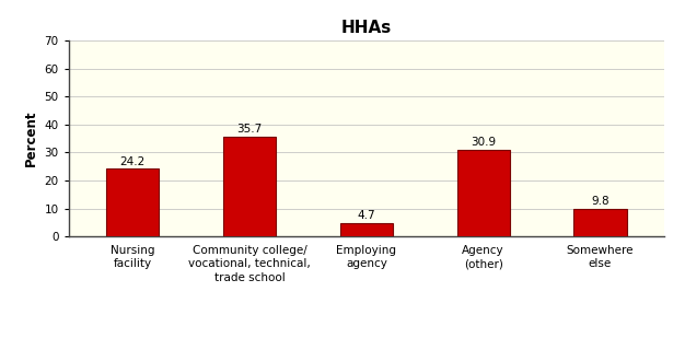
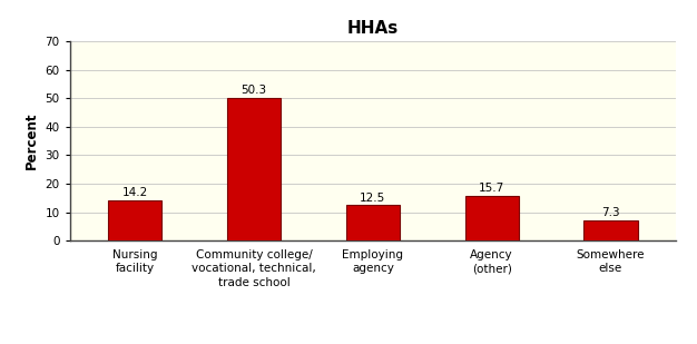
Nursing facility: 24.2 -> 14.2
Community college/ vocational, technical, trade school: 35.7 -> 50.3
Employing agency: 4.7 -> 12.5
Agency (other): 30.9 -> 15.7
Somewhere else: 9.8 -> 7.3
